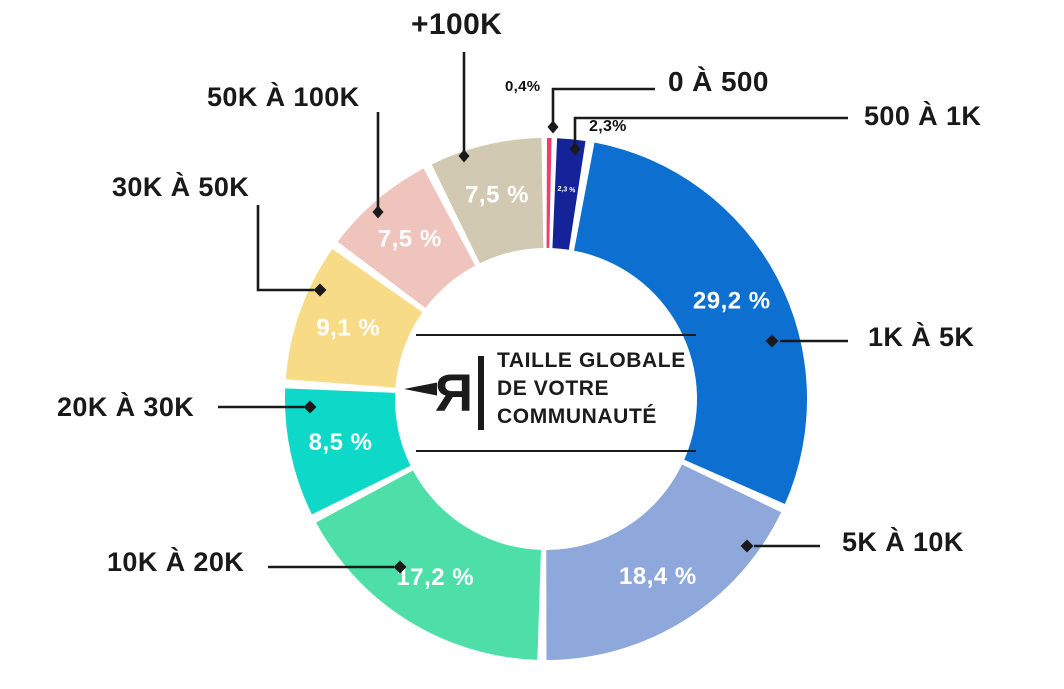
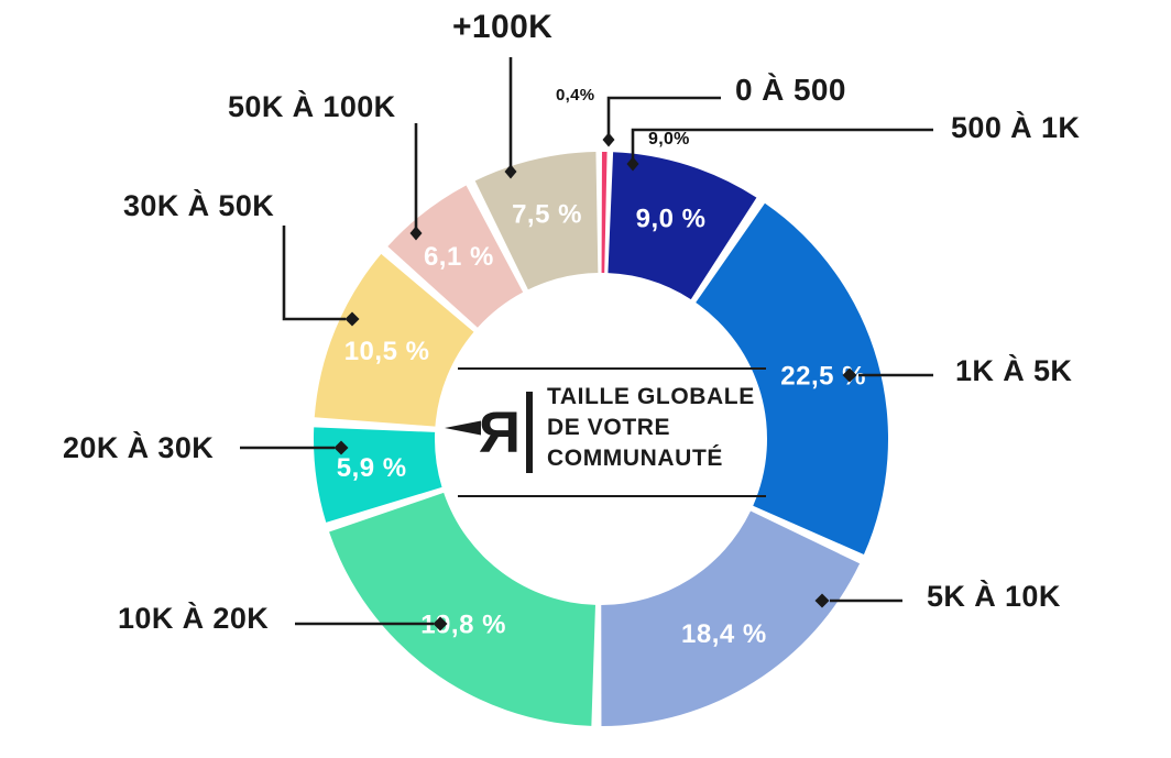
500 À 1K: 2,3% -> 9,0%
1K À 5K: 29,2 -> 22,5
10K À 20K: 17,2 -> 19,8
20K À 30K: 8,5 -> 5,9
30K À 50K: 9,1 -> 10,5
50K À 100K: 7,5 -> 6,1
